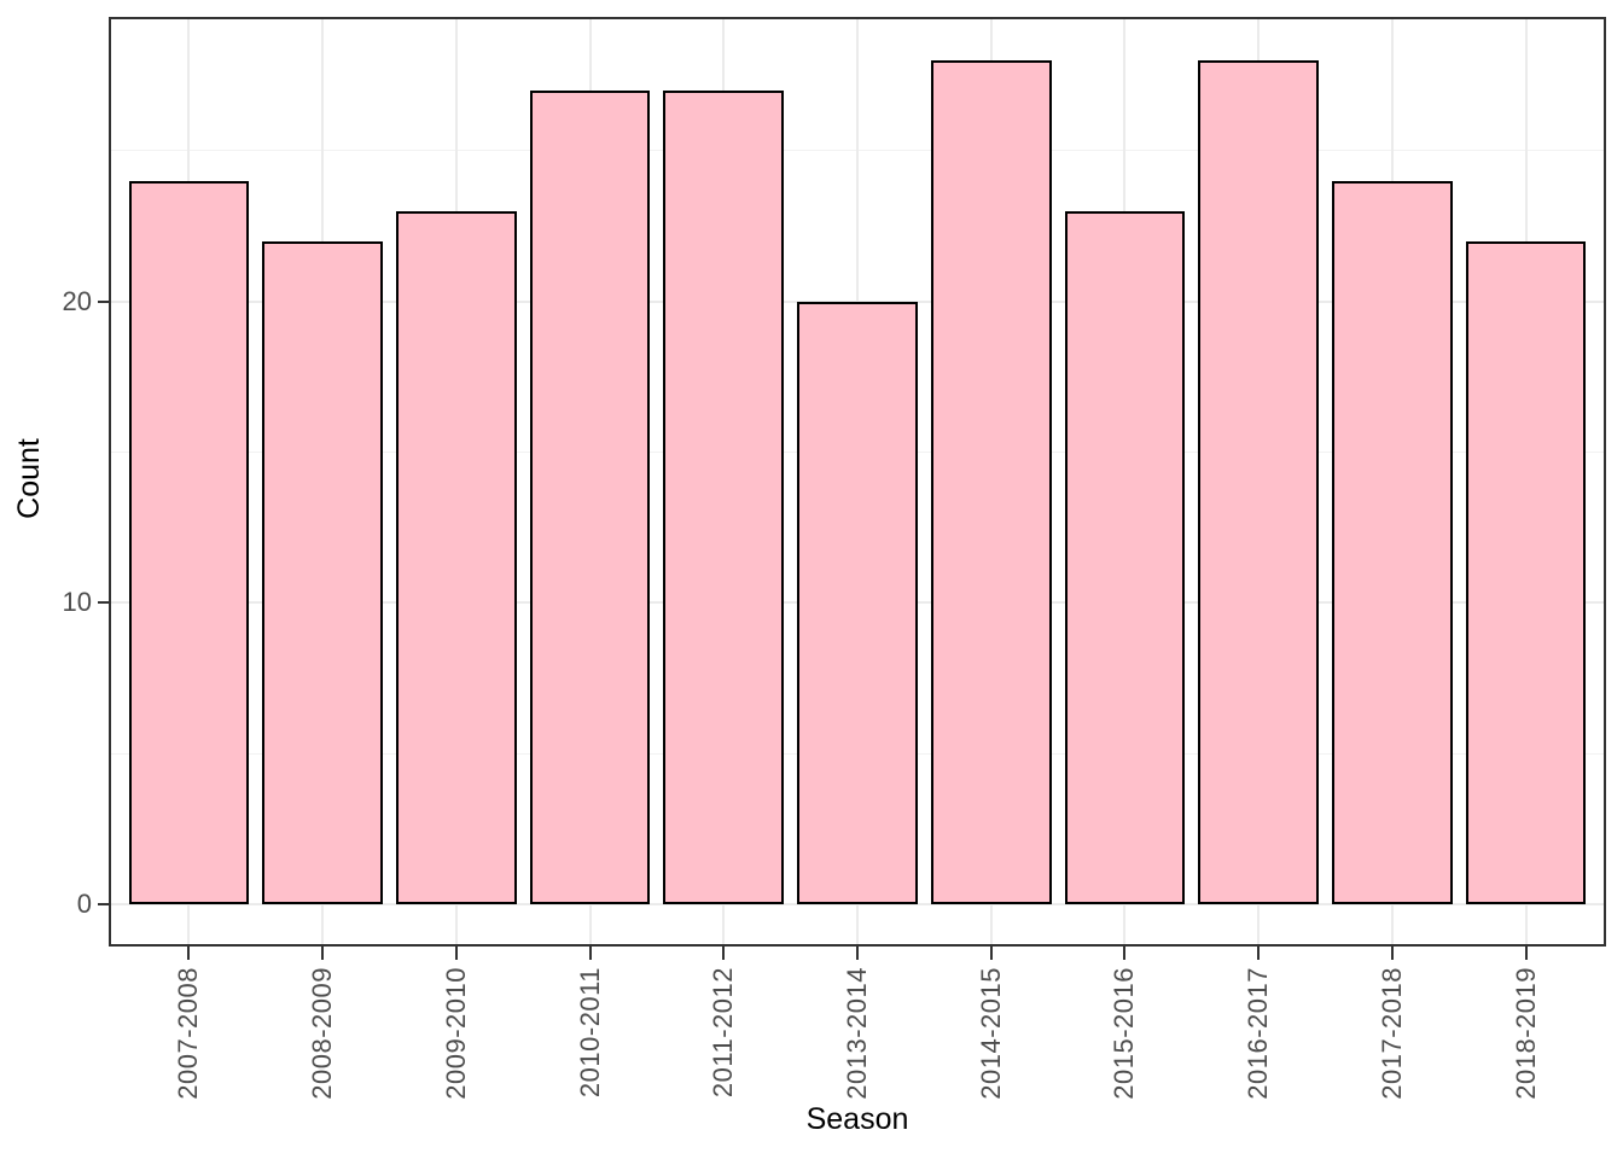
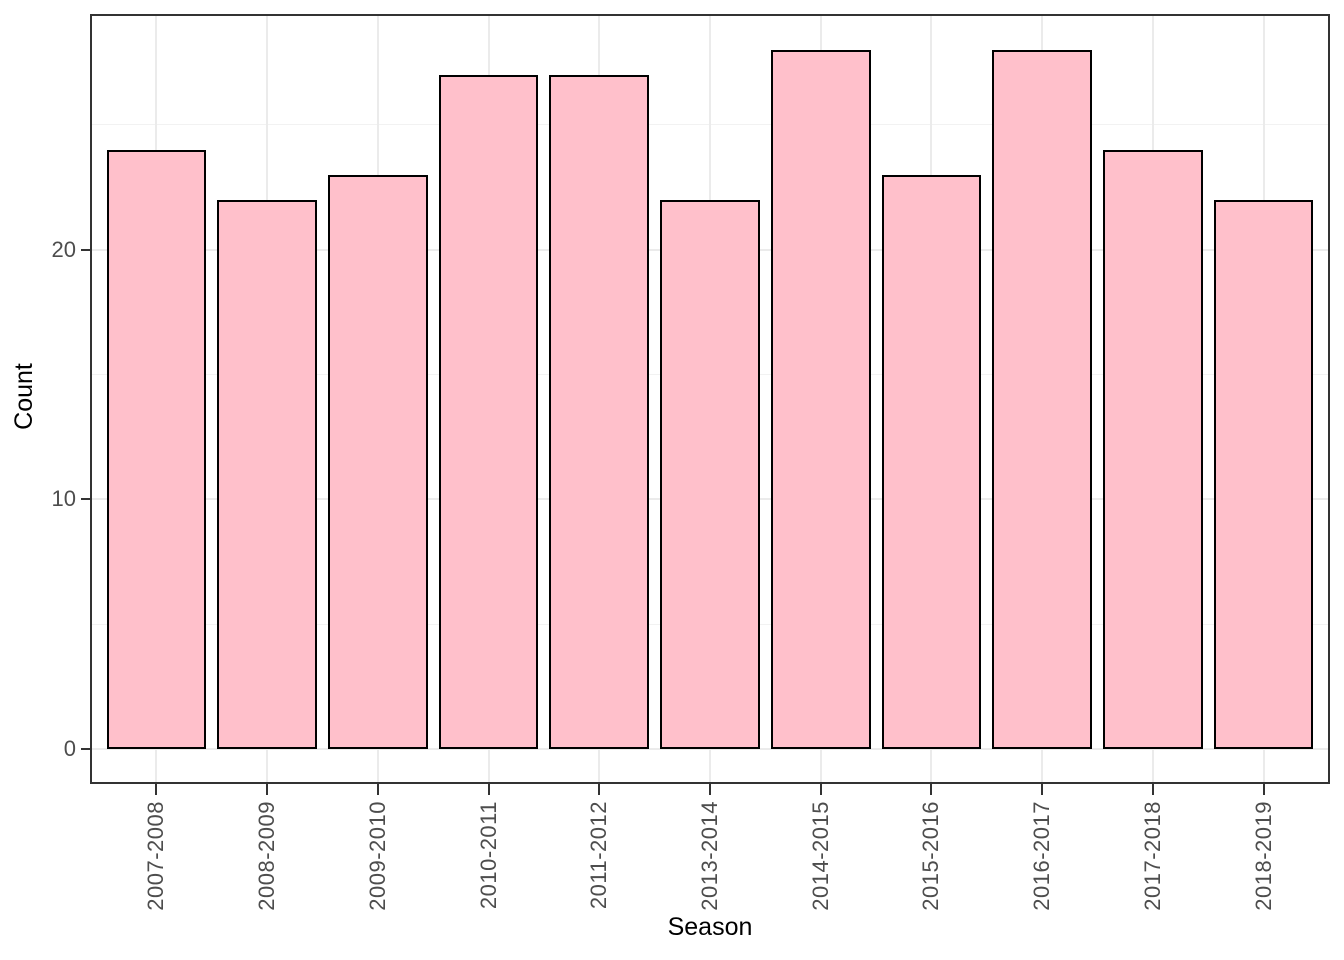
2013-2014: 20 -> 22
